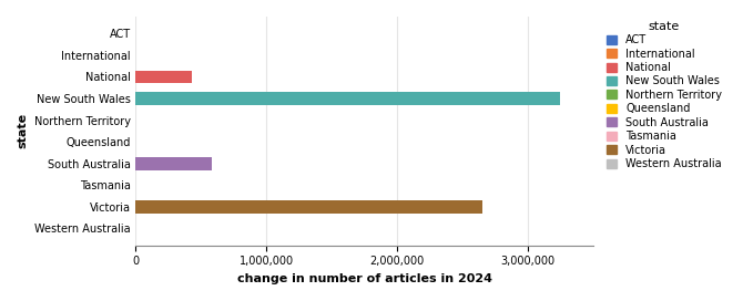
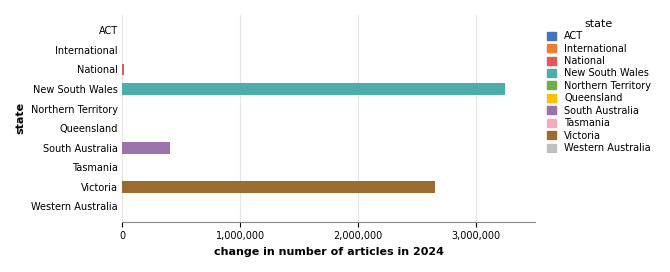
National: 430,000 -> 20,000
South Australia: 580,000 -> 400,000
